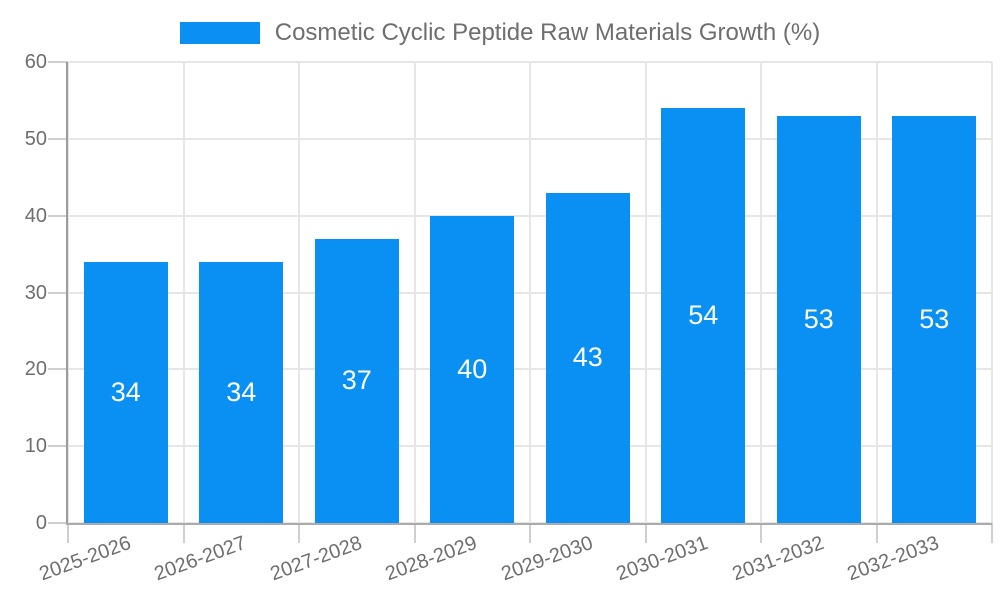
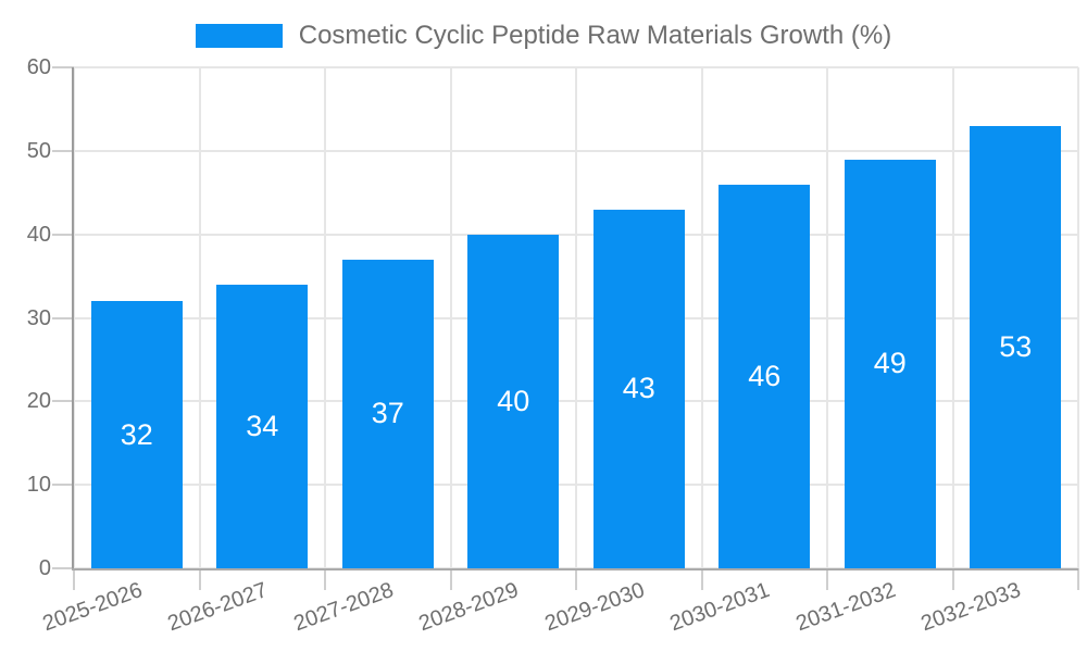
2025-2026: 34 -> 32
2030-2031: 54 -> 46
2031-2032: 53 -> 49
